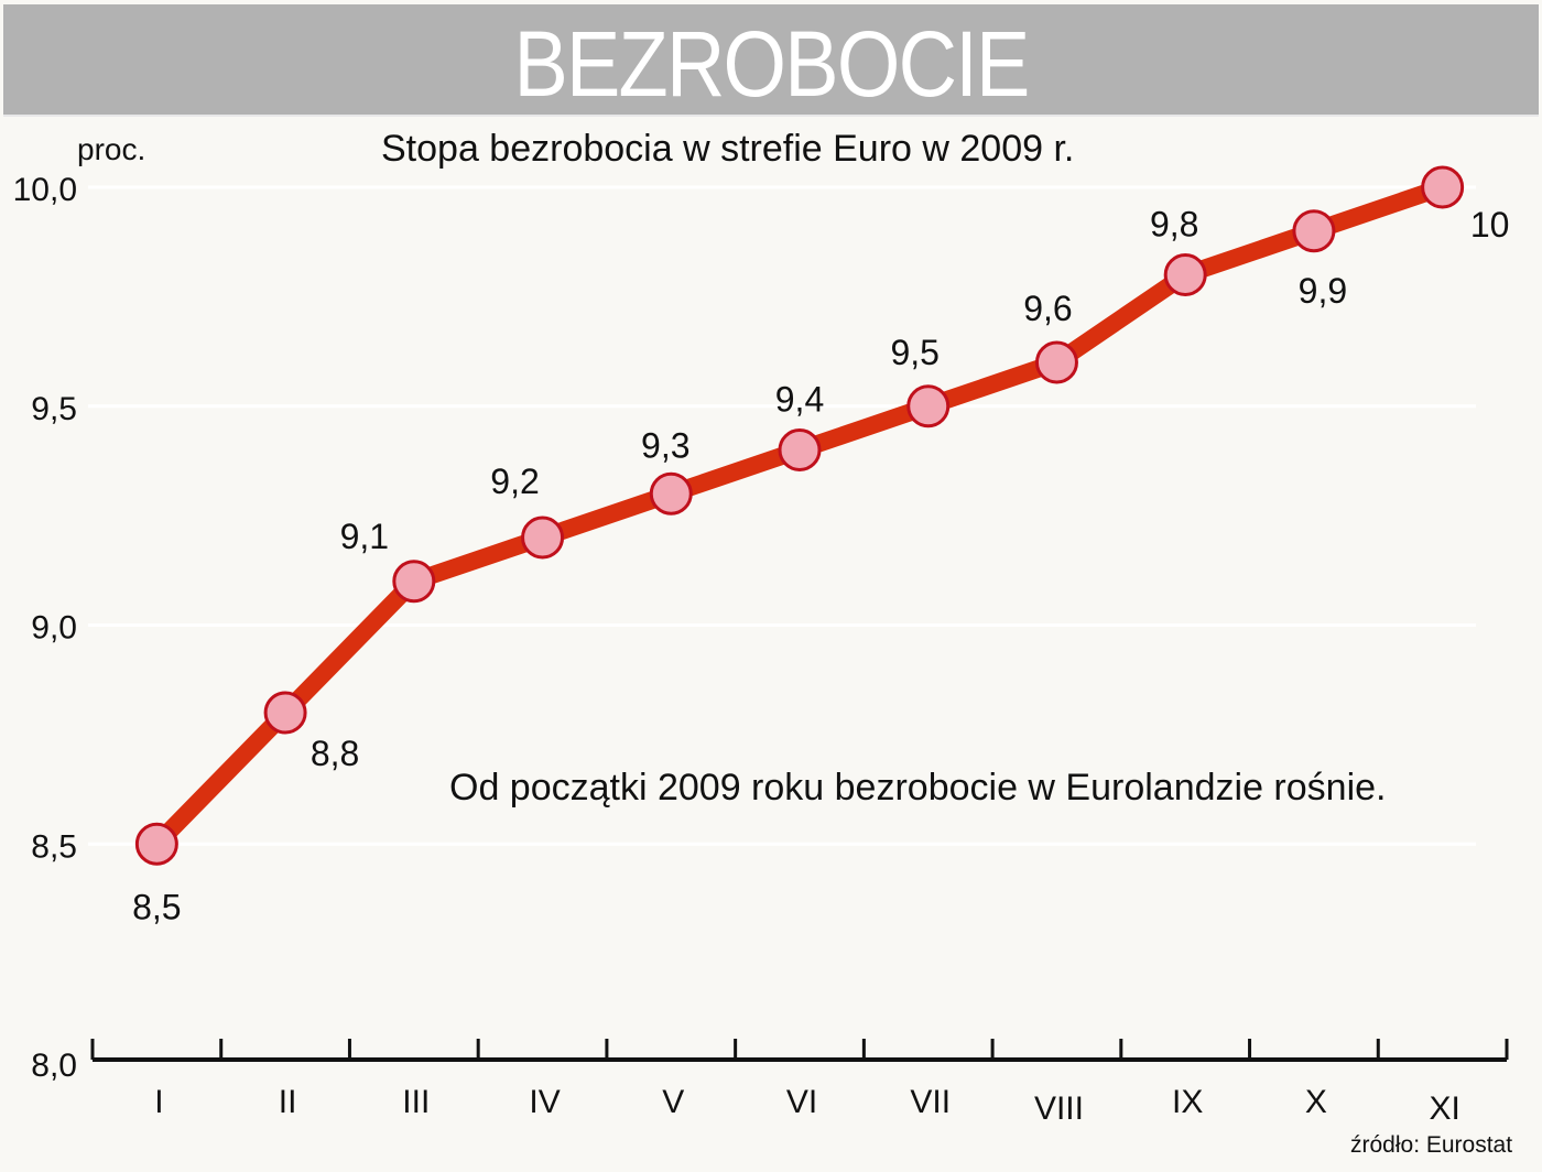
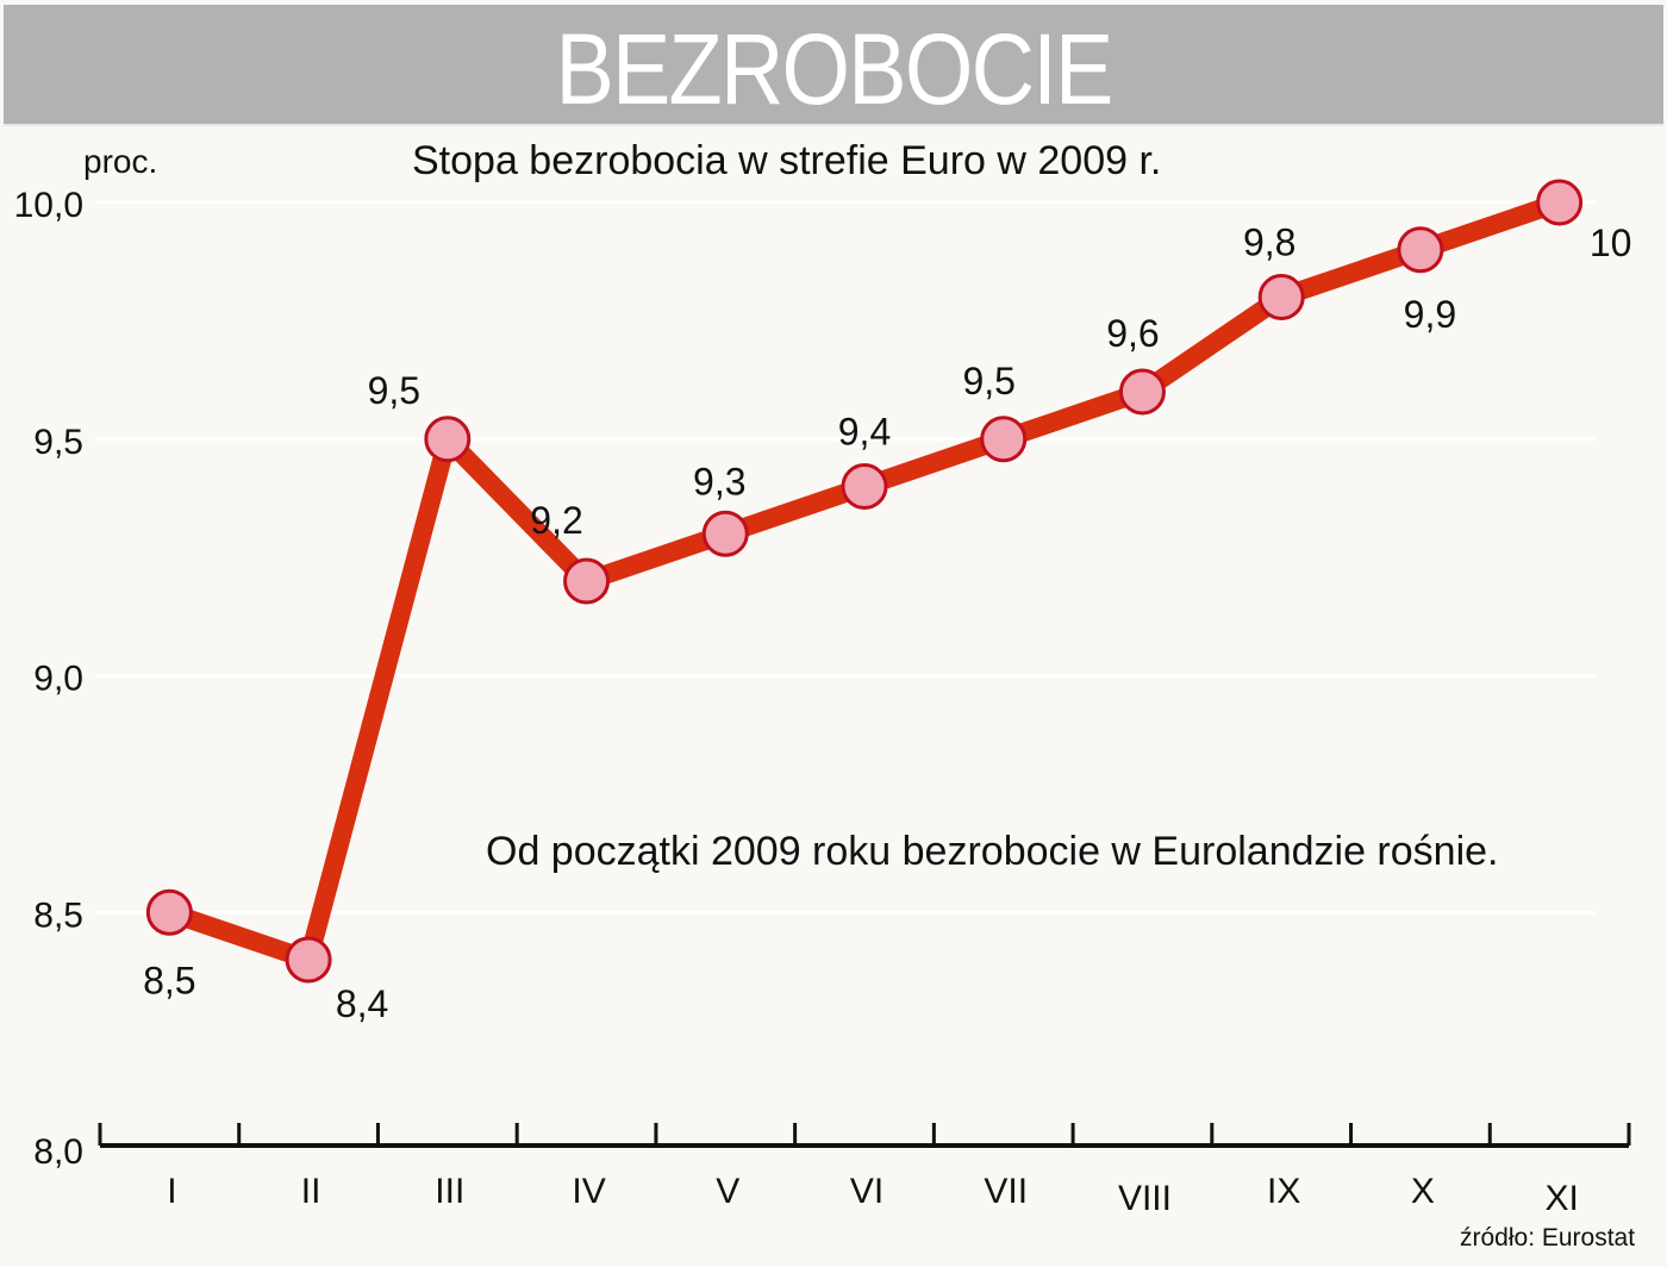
II: 8,8 -> 8,4
III: 9,1 -> 9,5
